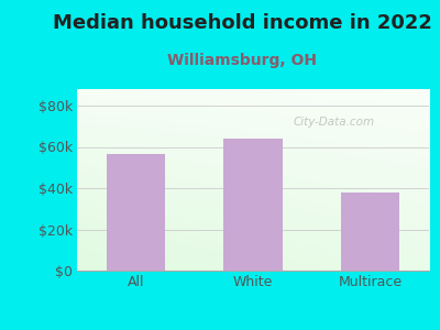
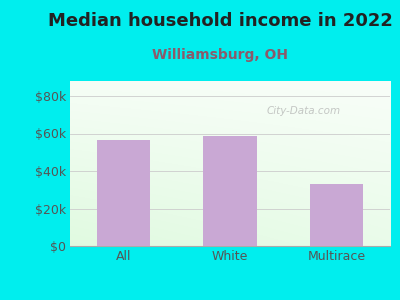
White: $64k -> $58k
Multirace: $38k -> $33k
